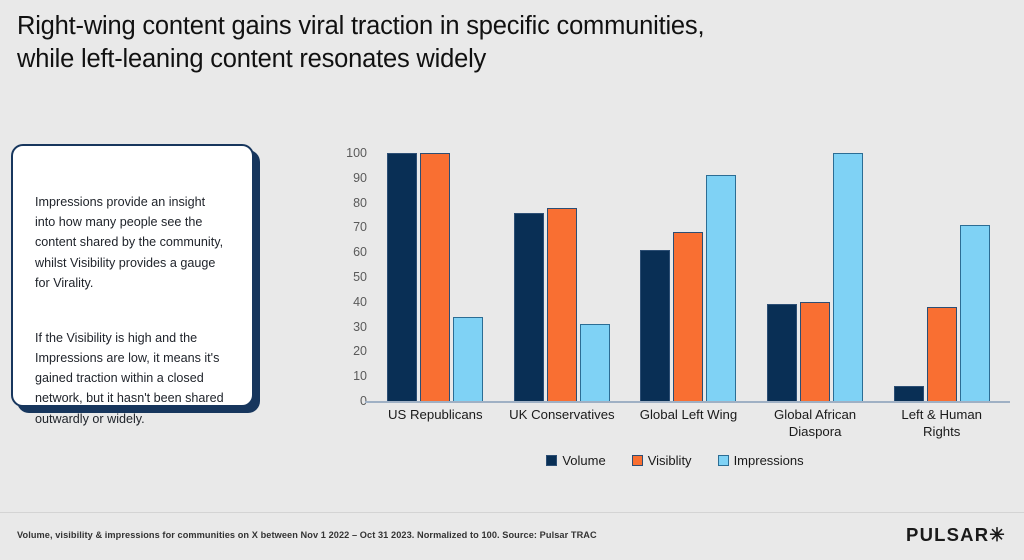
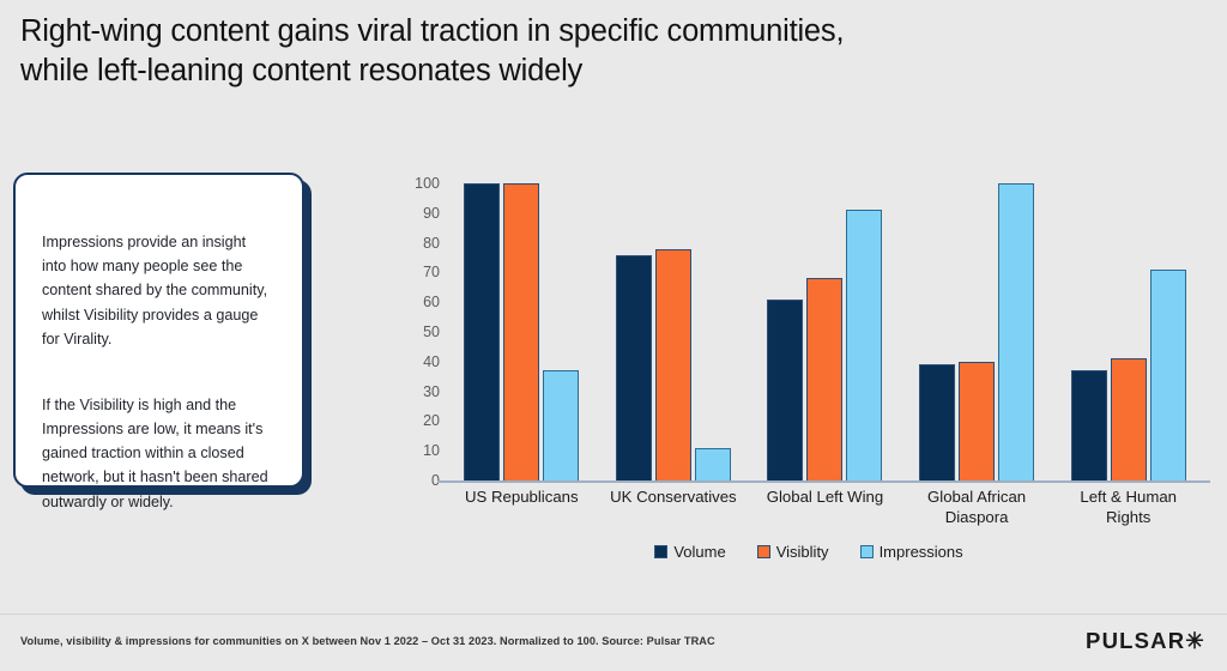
Impressions/US Republicans: 34 -> 37
Impressions/UK Conservatives: 31 -> 11
Volume/Left & Human Rights: 6 -> 37
Visiblity/Left & Human Rights: 38 -> 41
